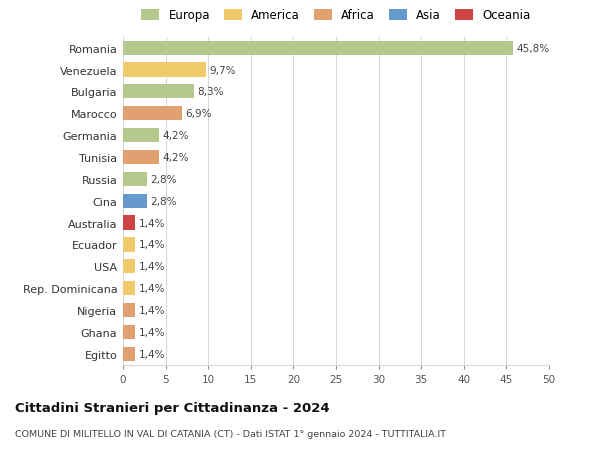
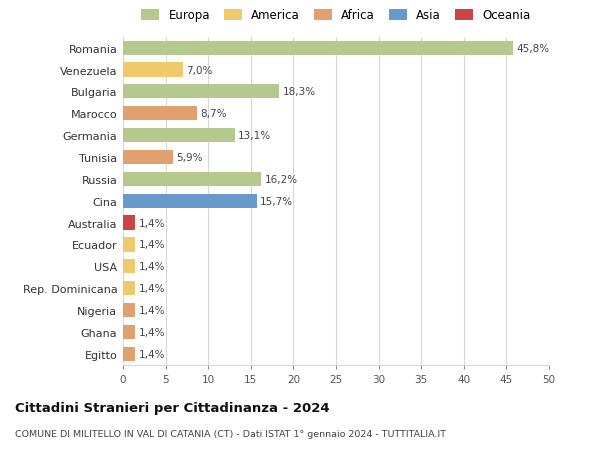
Venezuela: 9,7% -> 7,0%
Bulgaria: 8,3% -> 18,3%
Marocco: 6,9% -> 8,7%
Germania: 4,2% -> 13,1%
Tunisia: 4,2% -> 5,9%
Russia: 2,8% -> 16,2%
Cina: 2,8% -> 15,7%
